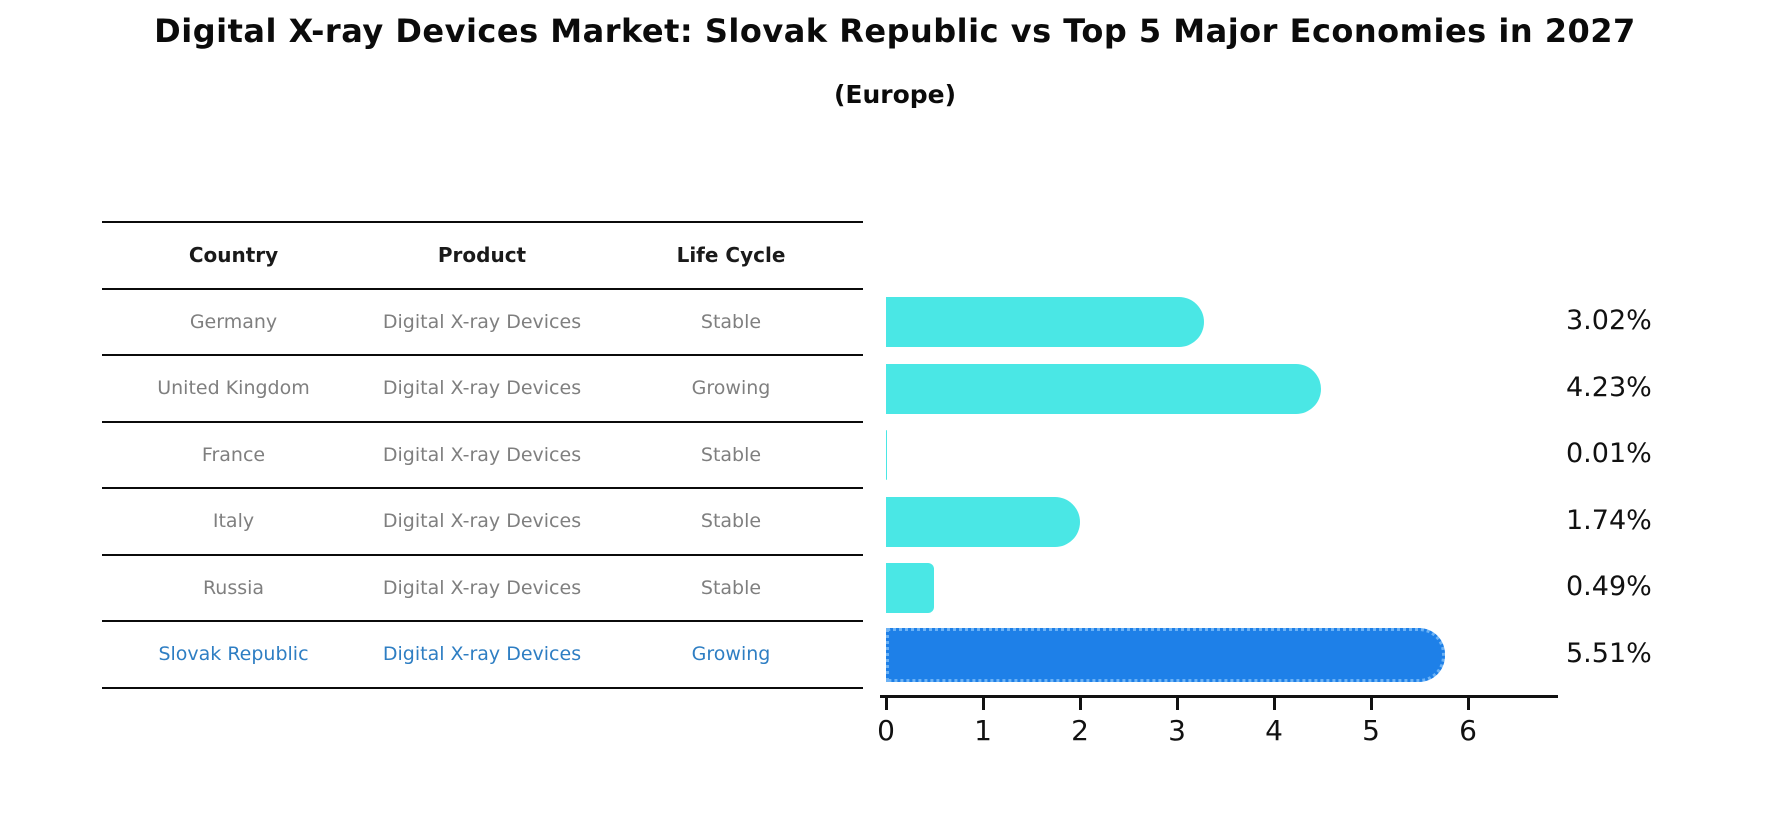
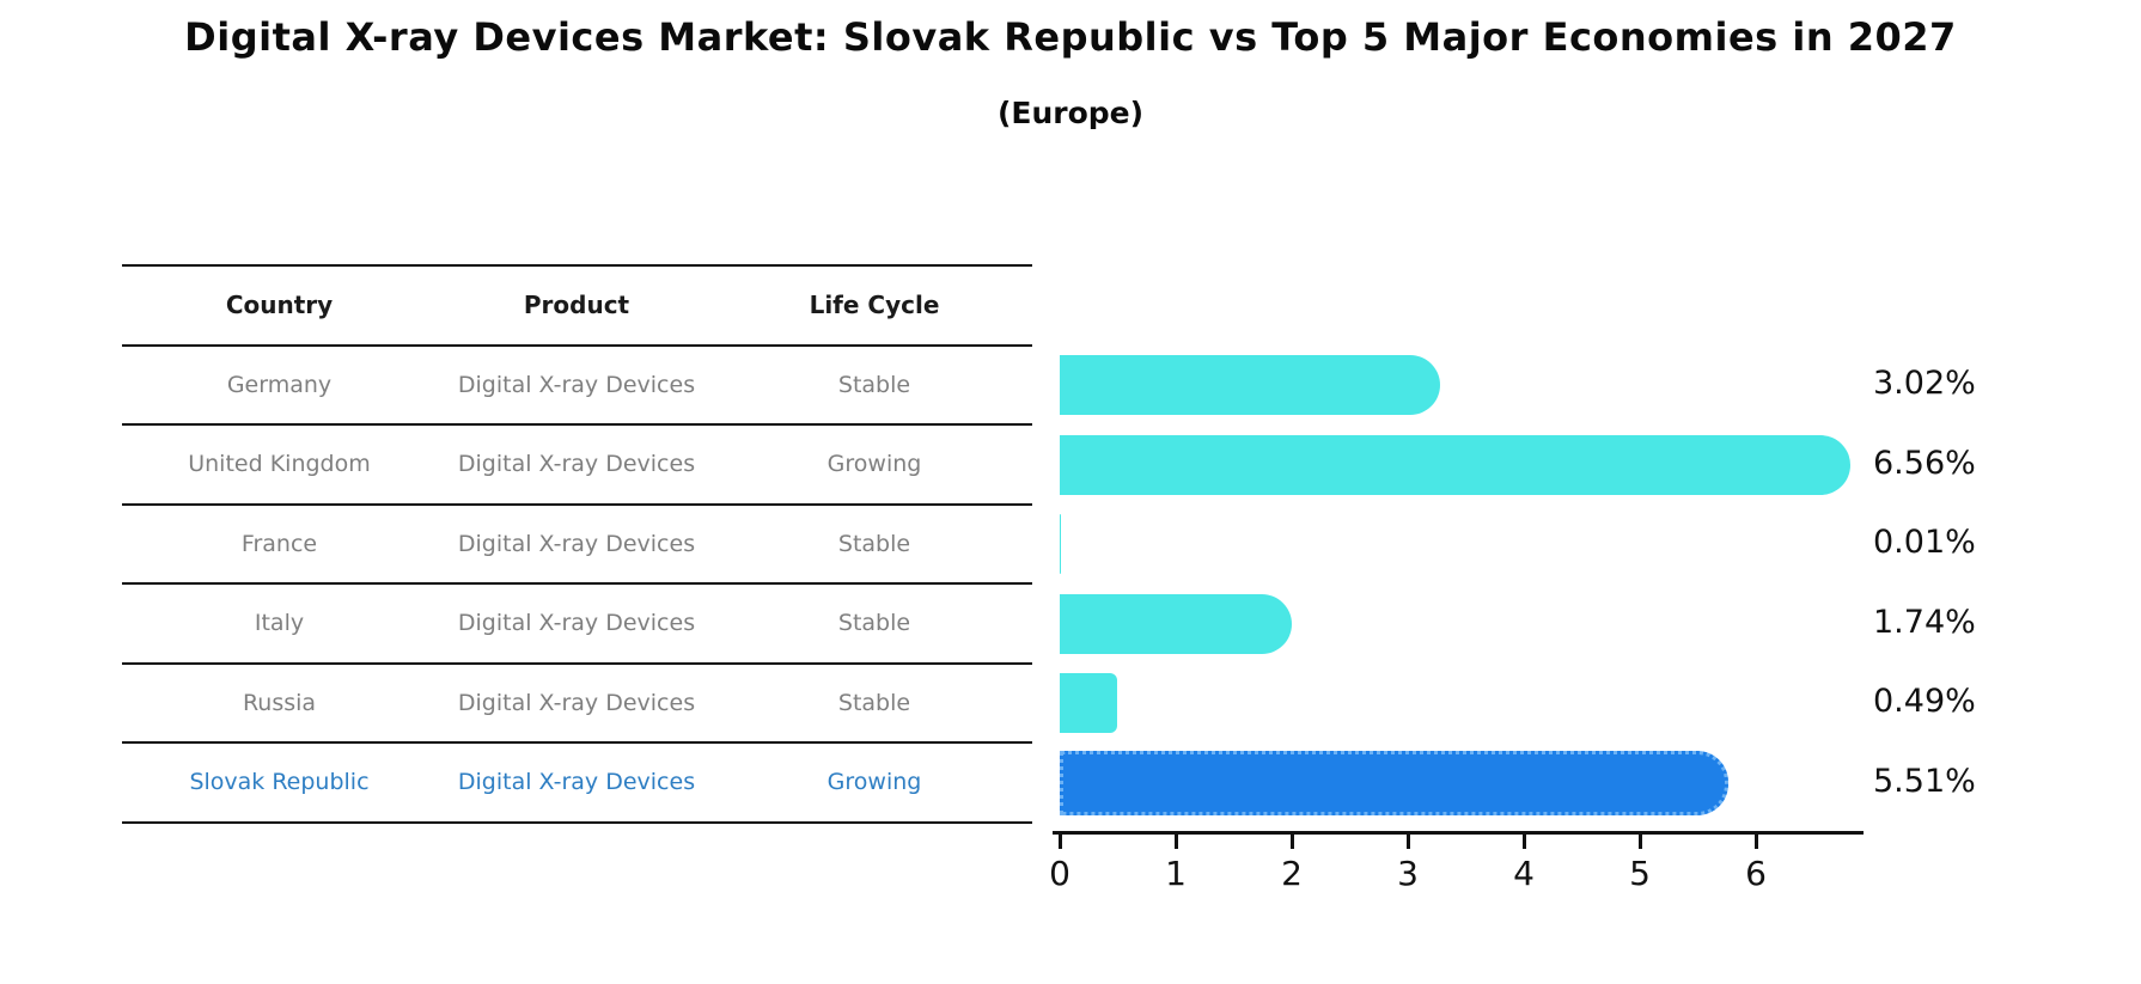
United Kingdom: 4.23% -> 6.56%
